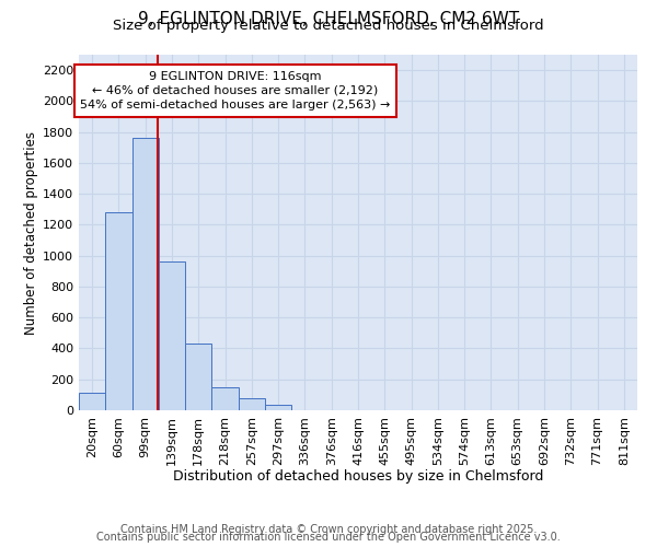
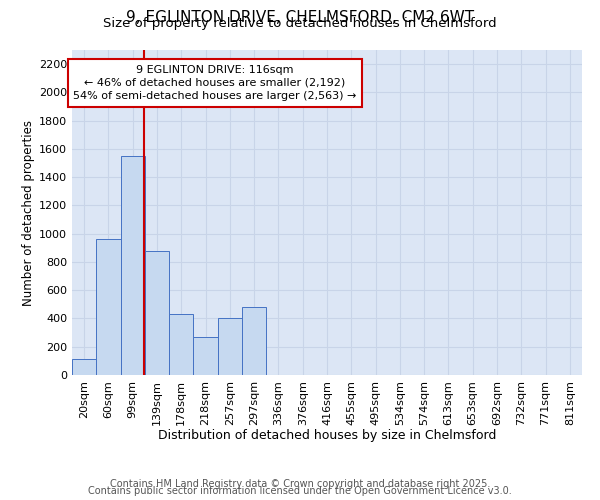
60sqm: 1280 -> 960
99sqm: 1760 -> 1550
139sqm: 960 -> 880
218sqm: 150 -> 270
257sqm: 80 -> 400
297sqm: 40 -> 480
